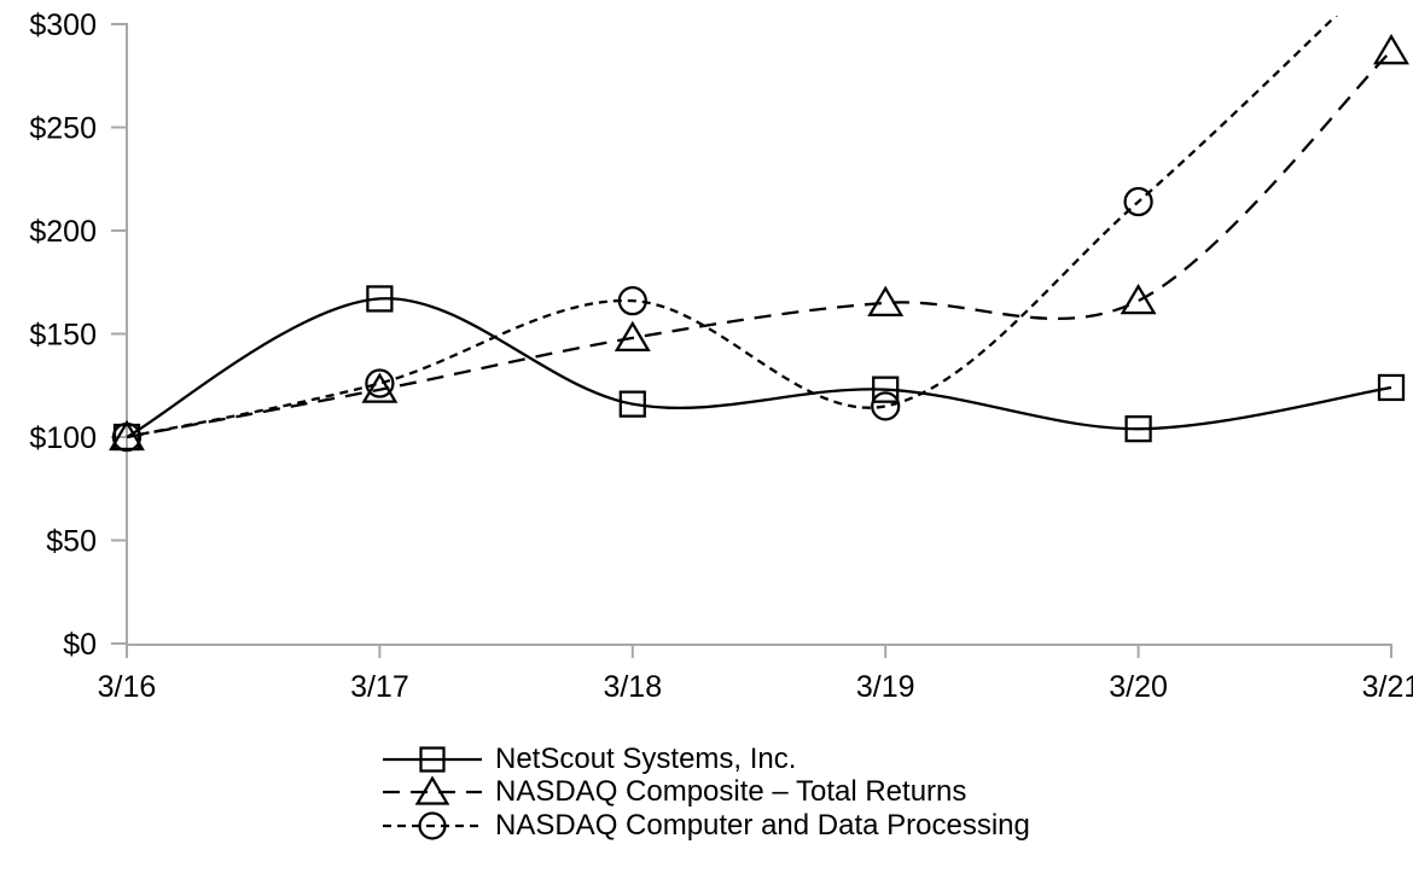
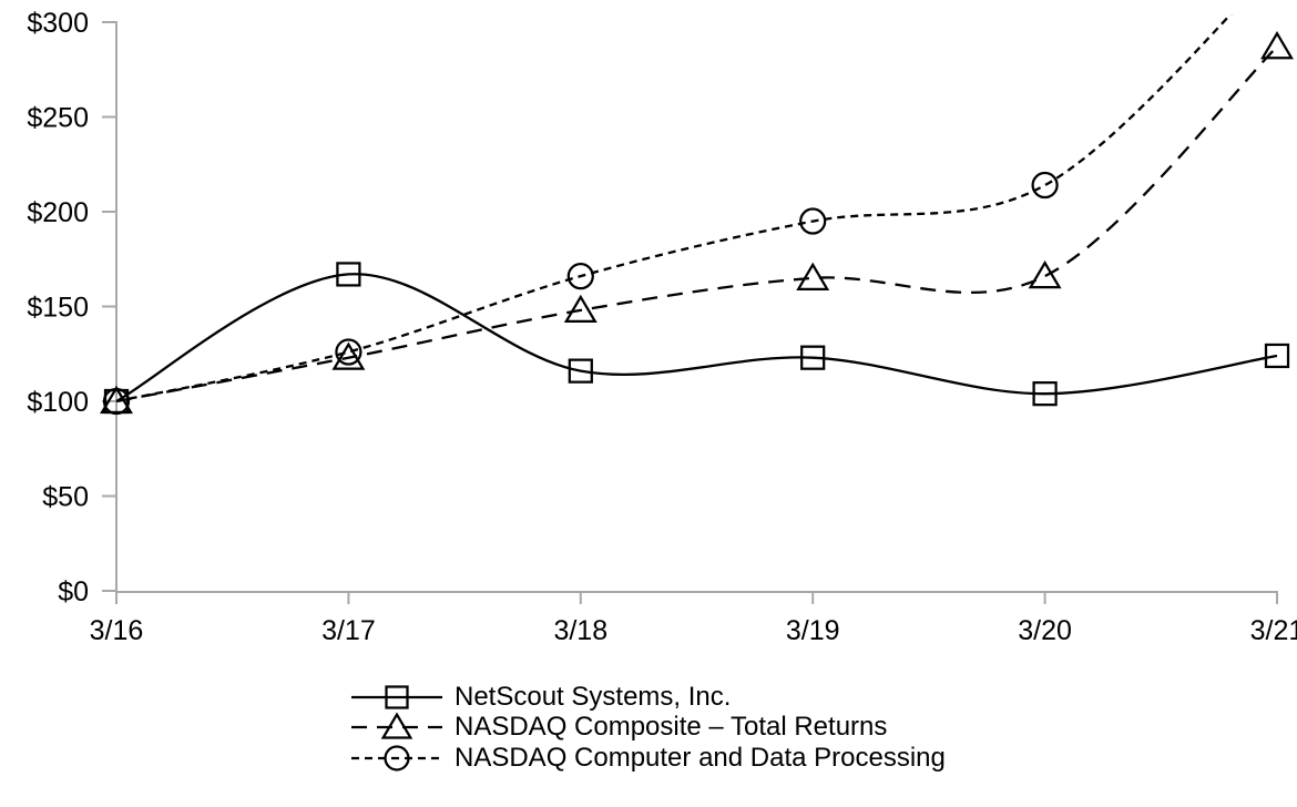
NASDAQ Computer and Data Processing/3/19: $115 -> $195
